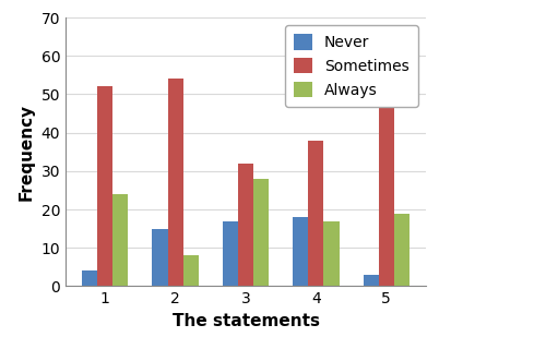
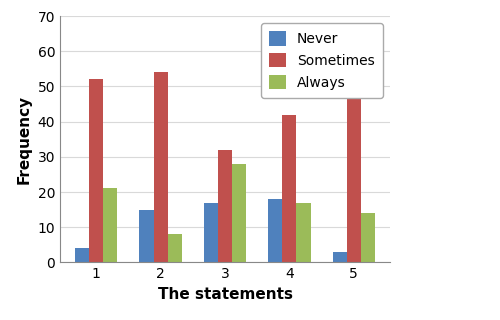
Always/1: 24 -> 21
Sometimes/4: 38 -> 42
Always/5: 19 -> 14
